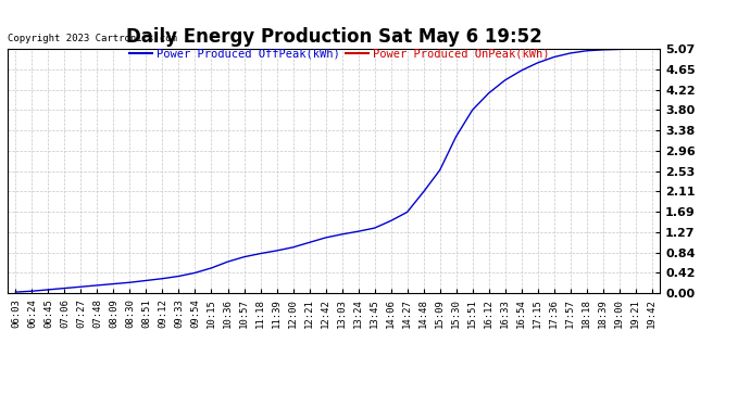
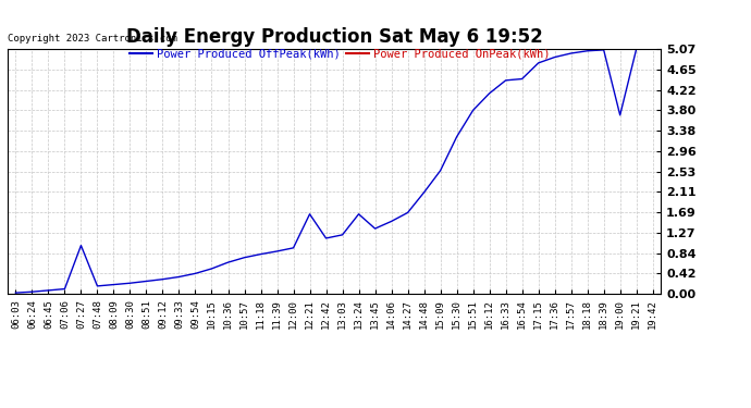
07:27: 0.13 -> 1.00
12:21: 1.05 -> 1.65
13:24: 1.28 -> 1.65
16:54: 4.62 -> 4.45
19:00: 5.06 -> 3.70
